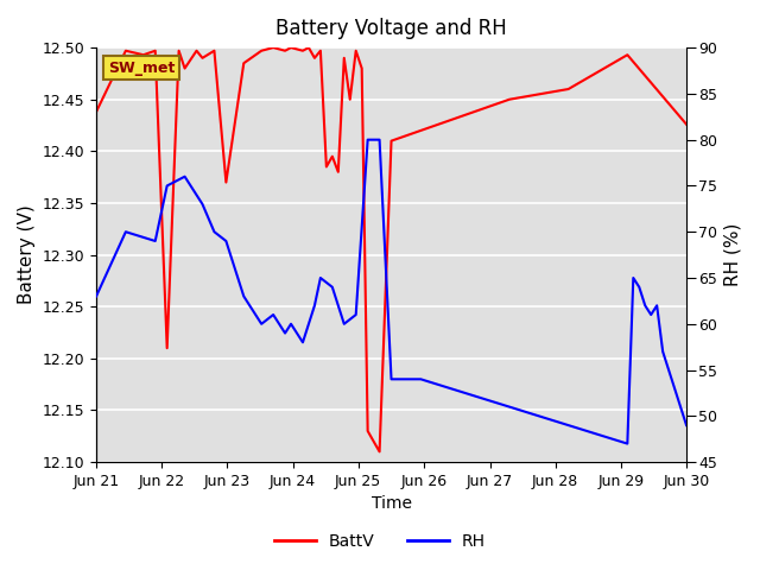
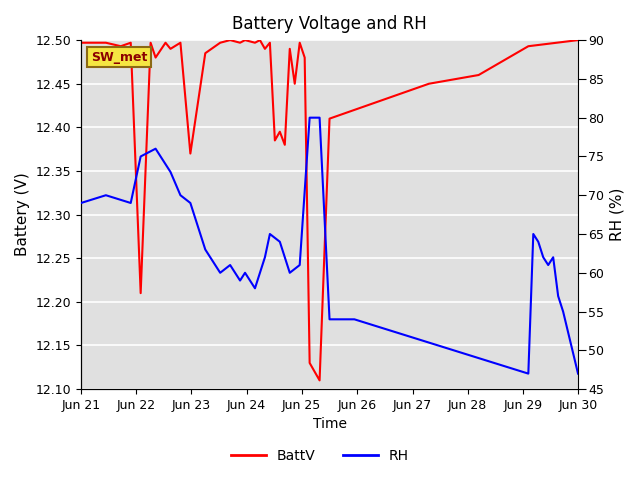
BattV/Jun 21: 12.438 -> 12.497
RH/Jun 21: 63 -> 69
BattV/Jun 30: 12.426 -> 12.500
RH/Jun 30: 49 -> 47
